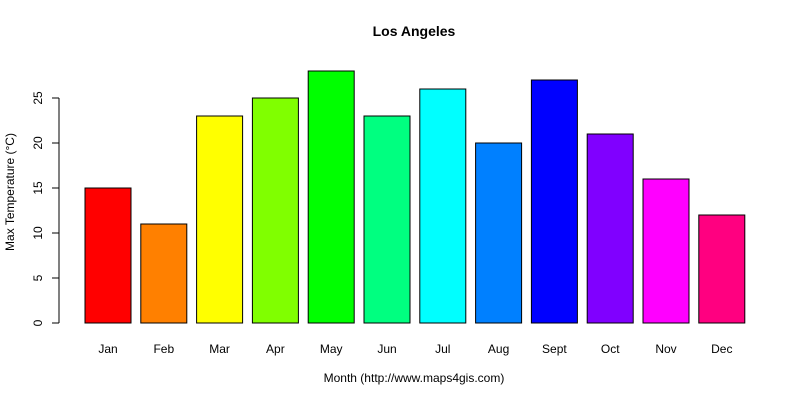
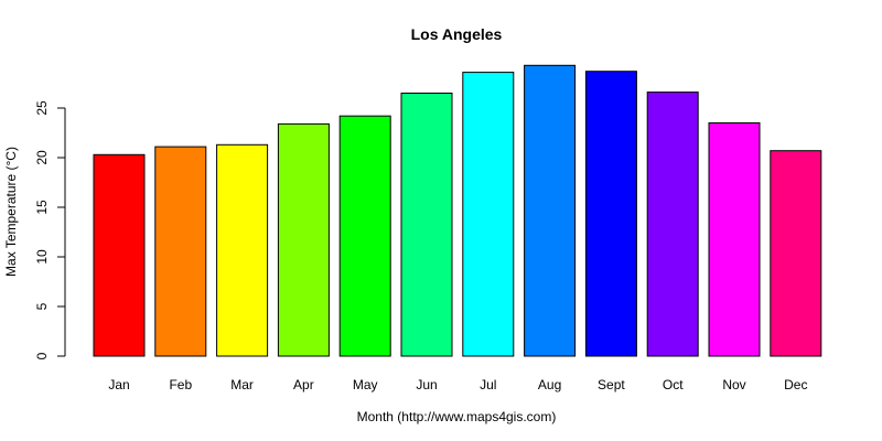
Jan: 15 -> 20
Feb: 11 -> 21
Mar: 23 -> 21
Apr: 25 -> 23
May: 28 -> 24
Jun: 23 -> 26
Jul: 26 -> 29
Aug: 20 -> 29
Sept: 27 -> 29
Oct: 21 -> 27
Nov: 16 -> 24
Dec: 12 -> 21
